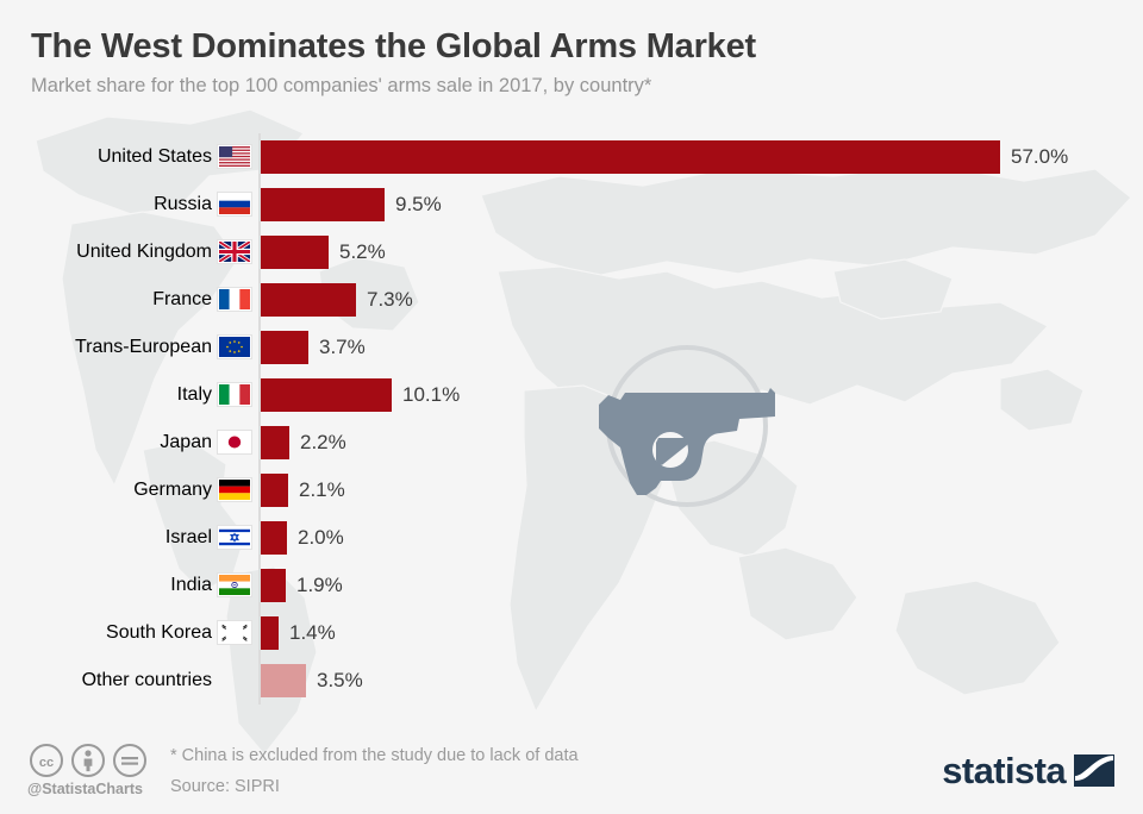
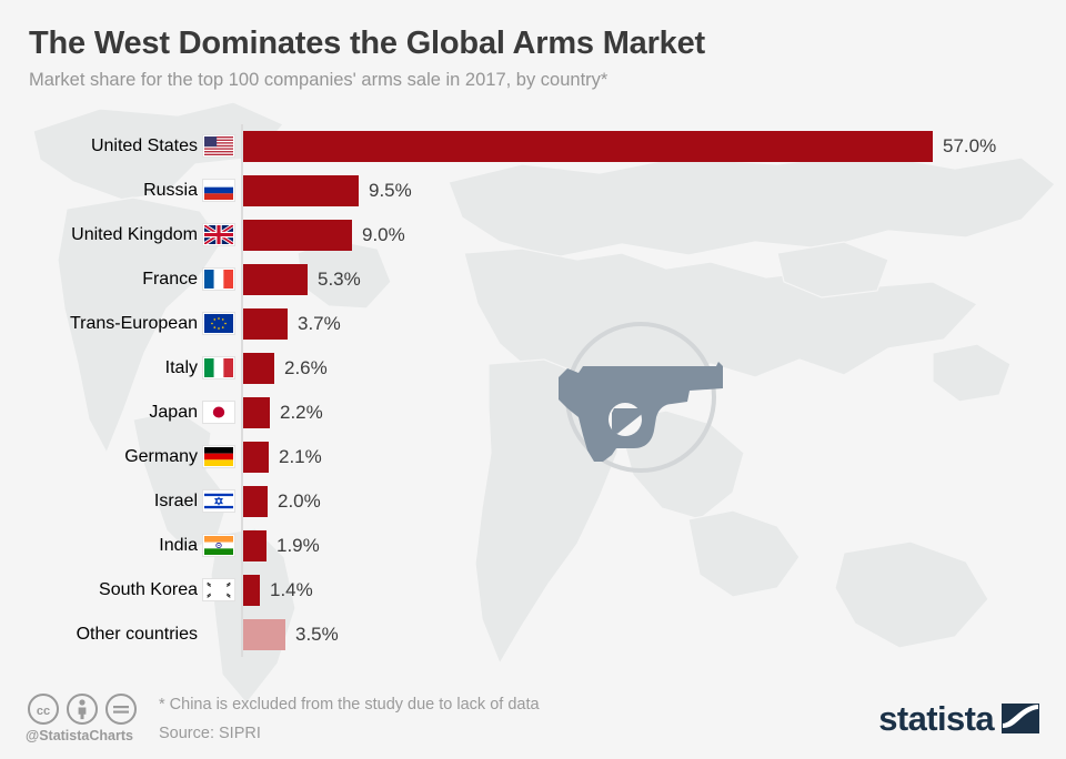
United Kingdom: 5.2% -> 9.0%
France: 7.3% -> 5.3%
Italy: 10.1% -> 2.6%
